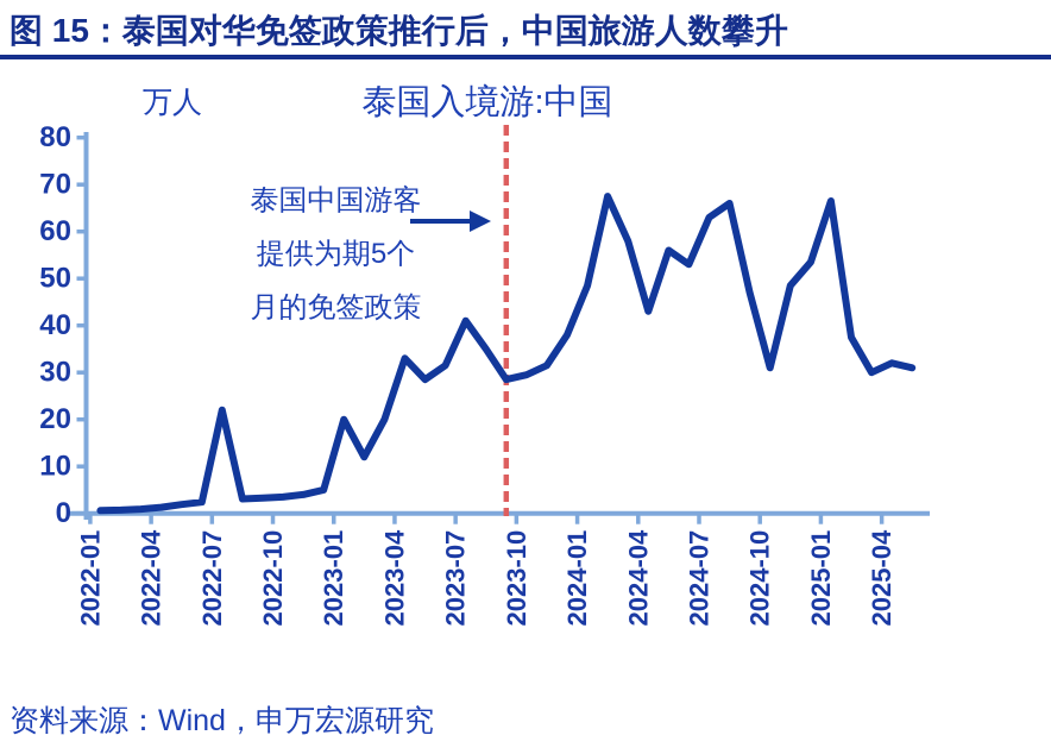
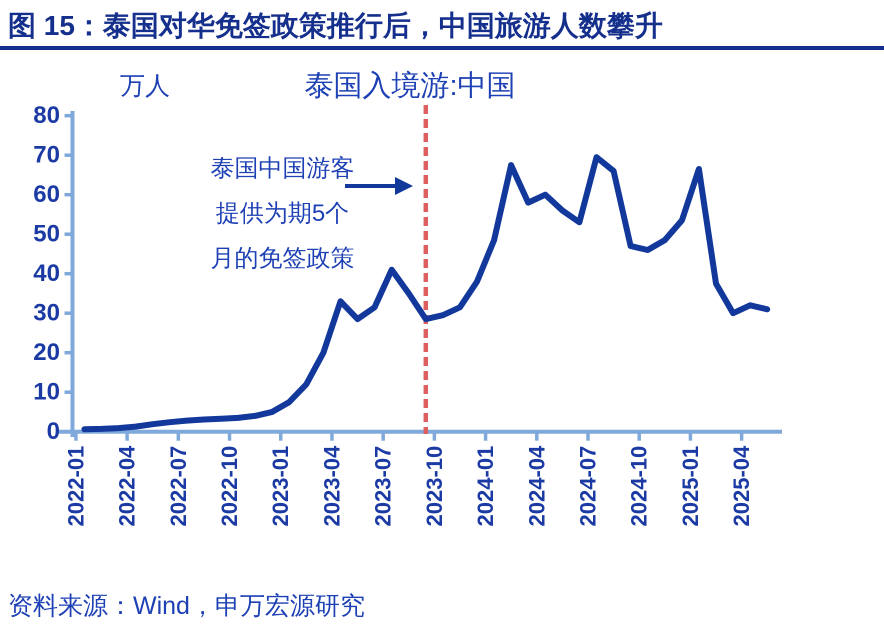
2022-07: 22 -> 3
2023-01: 20 -> 8
2024-04: 43 -> 60
2024-07: 63 -> 70
2024-10: 31 -> 46
